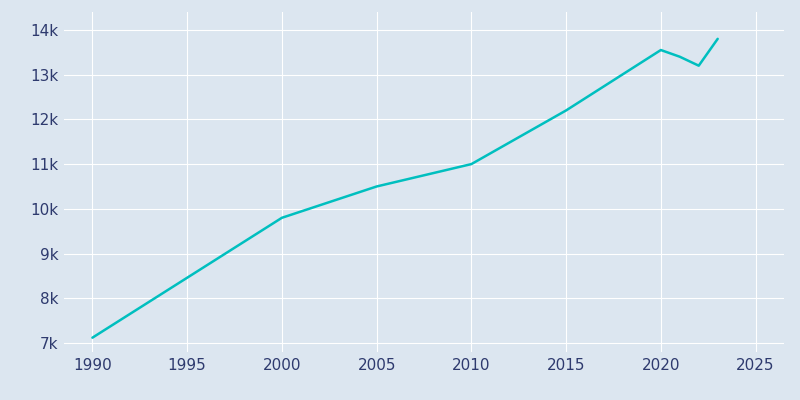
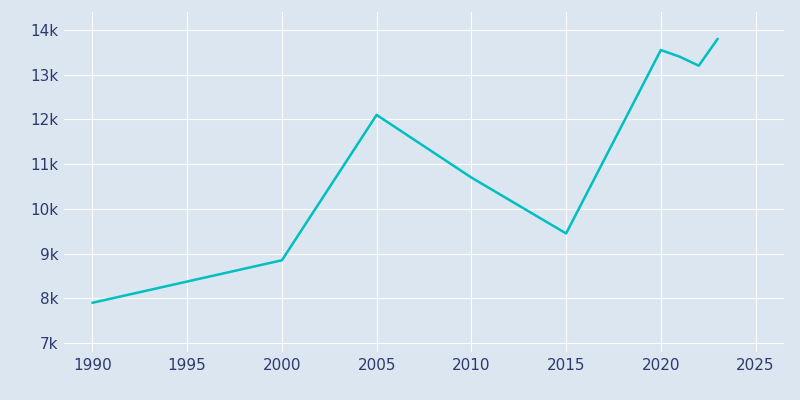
1990: 7.12k -> 7.90k
2000: 9.80k -> 8.85k
2005: 10.50k -> 12.10k
2010: 11.00k -> 10.70k
2015: 12.20k -> 9.45k
